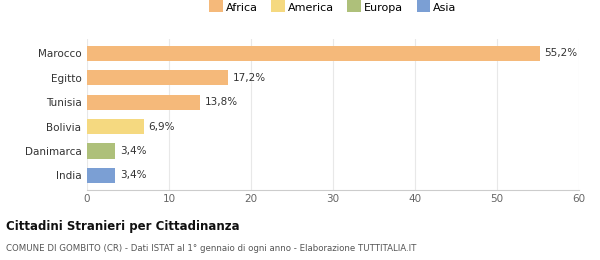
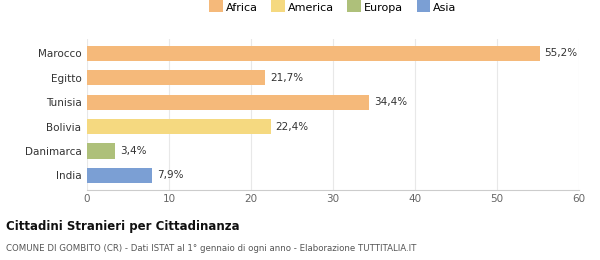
Egitto: 17,2% -> 21,7%
Tunisia: 13,8% -> 34,4%
Bolivia: 6,9% -> 22,4%
India: 3,4% -> 7,9%
